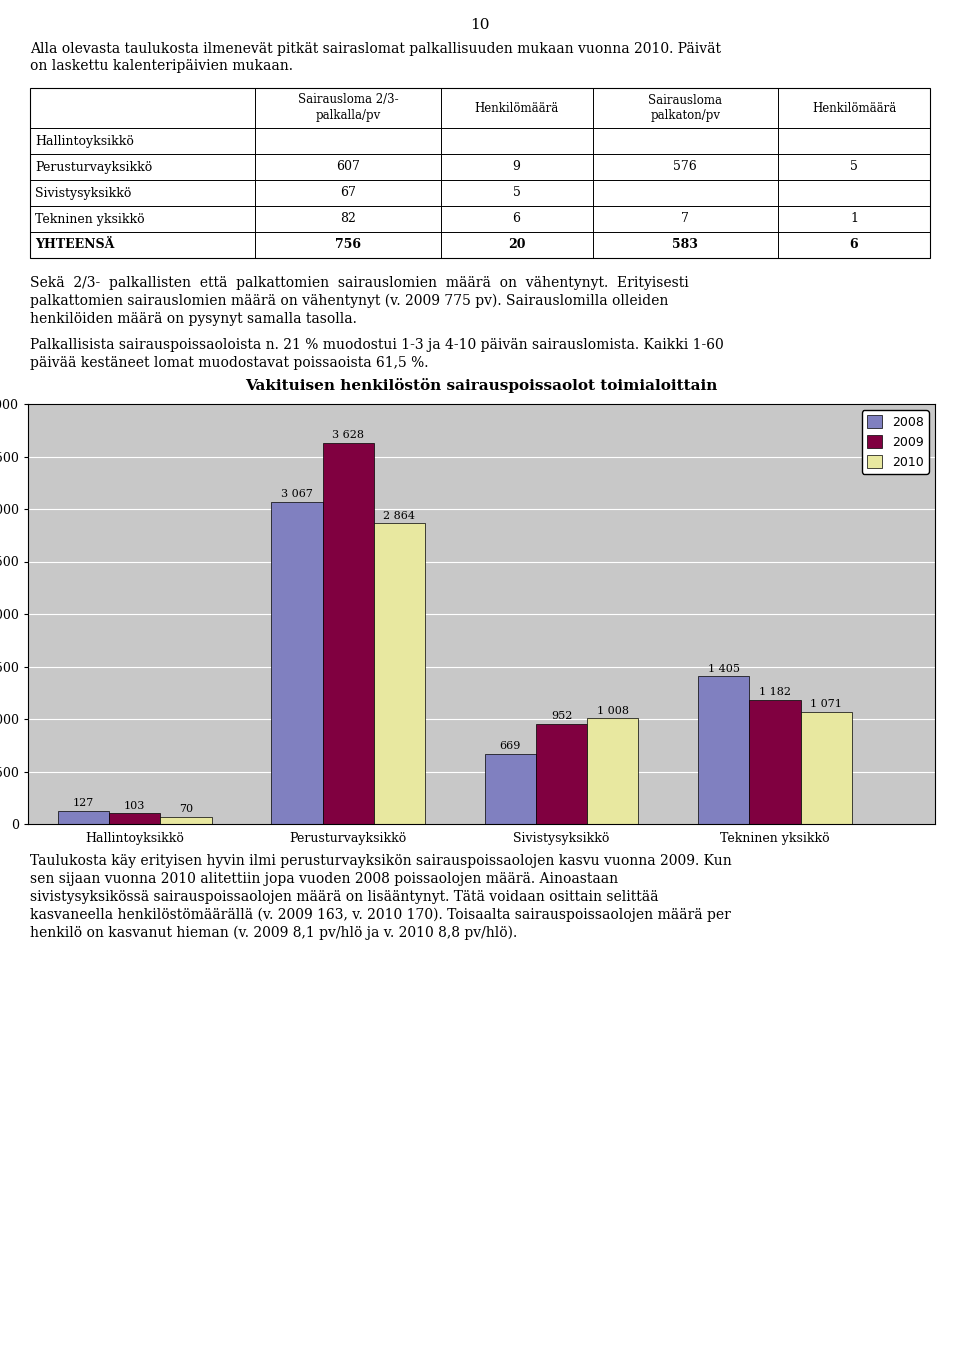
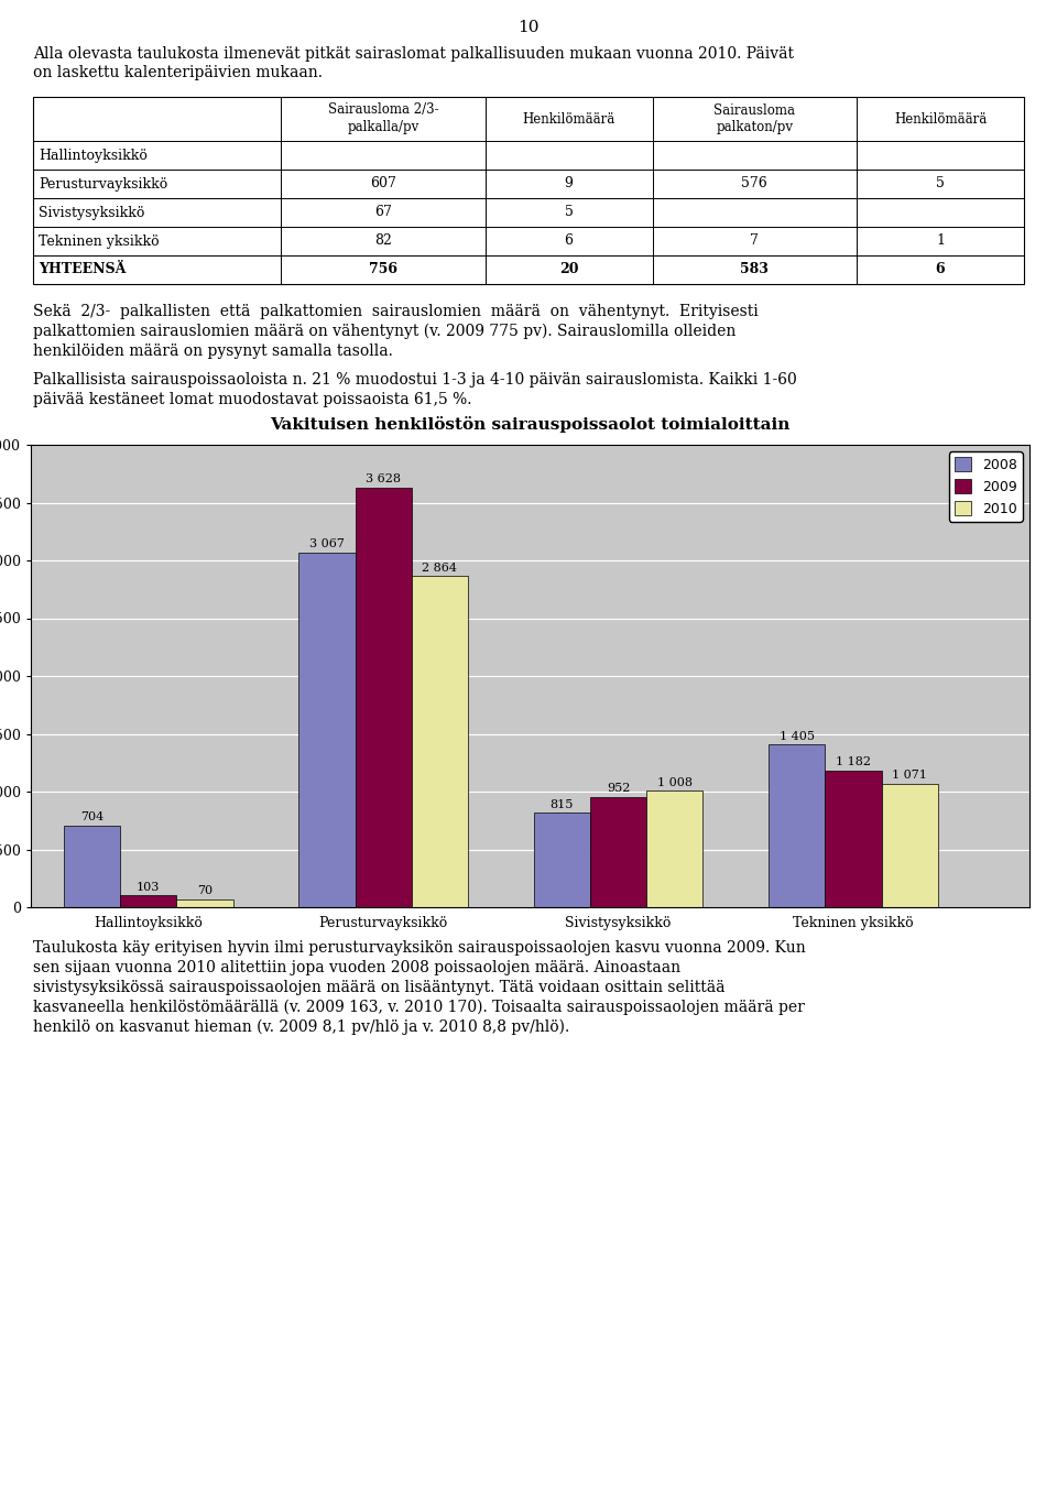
2008/Hallintoyksikkö: 127 -> 704
2008/Sivistysyksikkö: 669 -> 815
